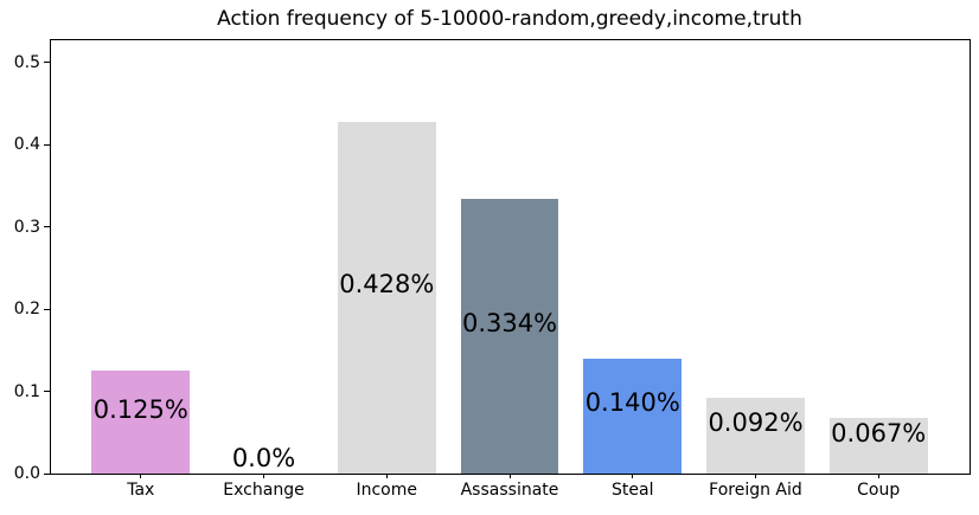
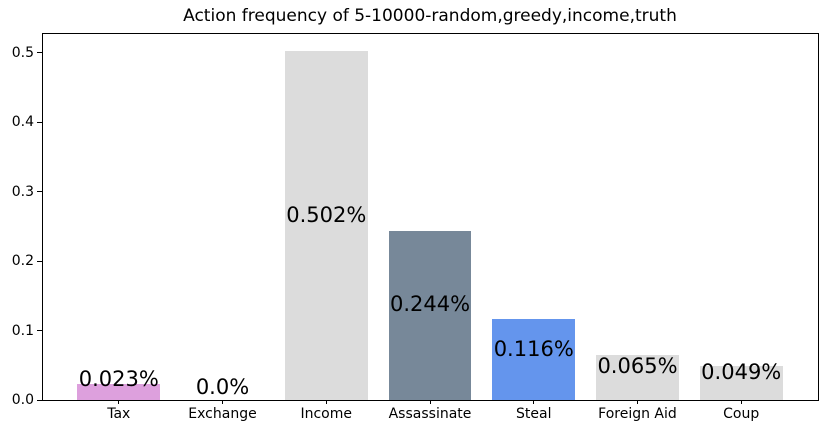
Tax: 0.125% -> 0.023%
Income: 0.428% -> 0.502%
Assassinate: 0.334% -> 0.244%
Steal: 0.140% -> 0.116%
Foreign Aid: 0.092% -> 0.065%
Coup: 0.067% -> 0.049%
